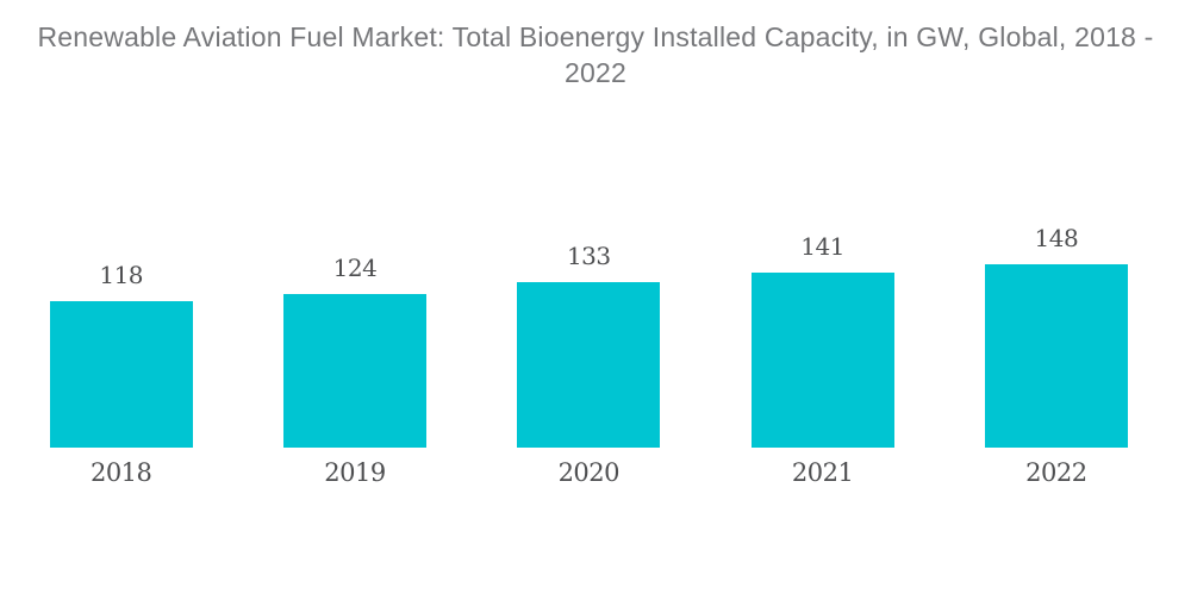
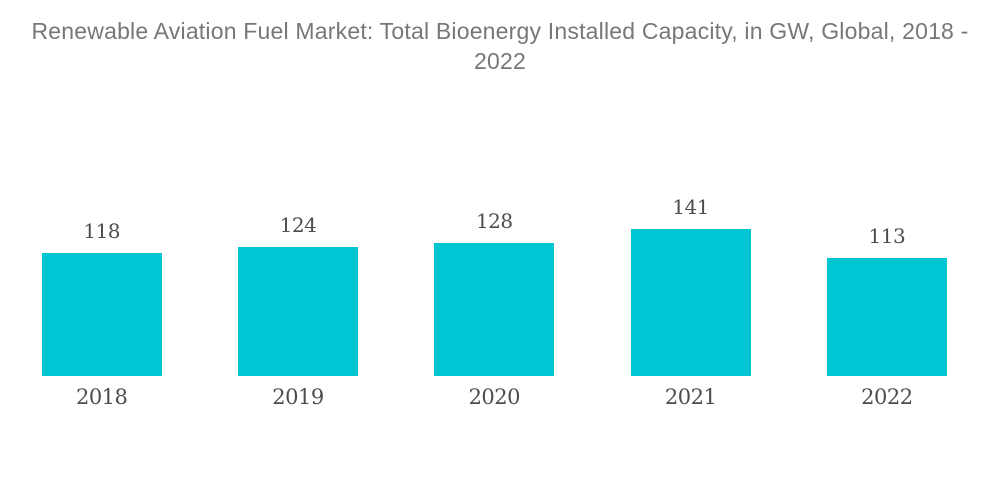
2020: 133 -> 128
2022: 148 -> 113
